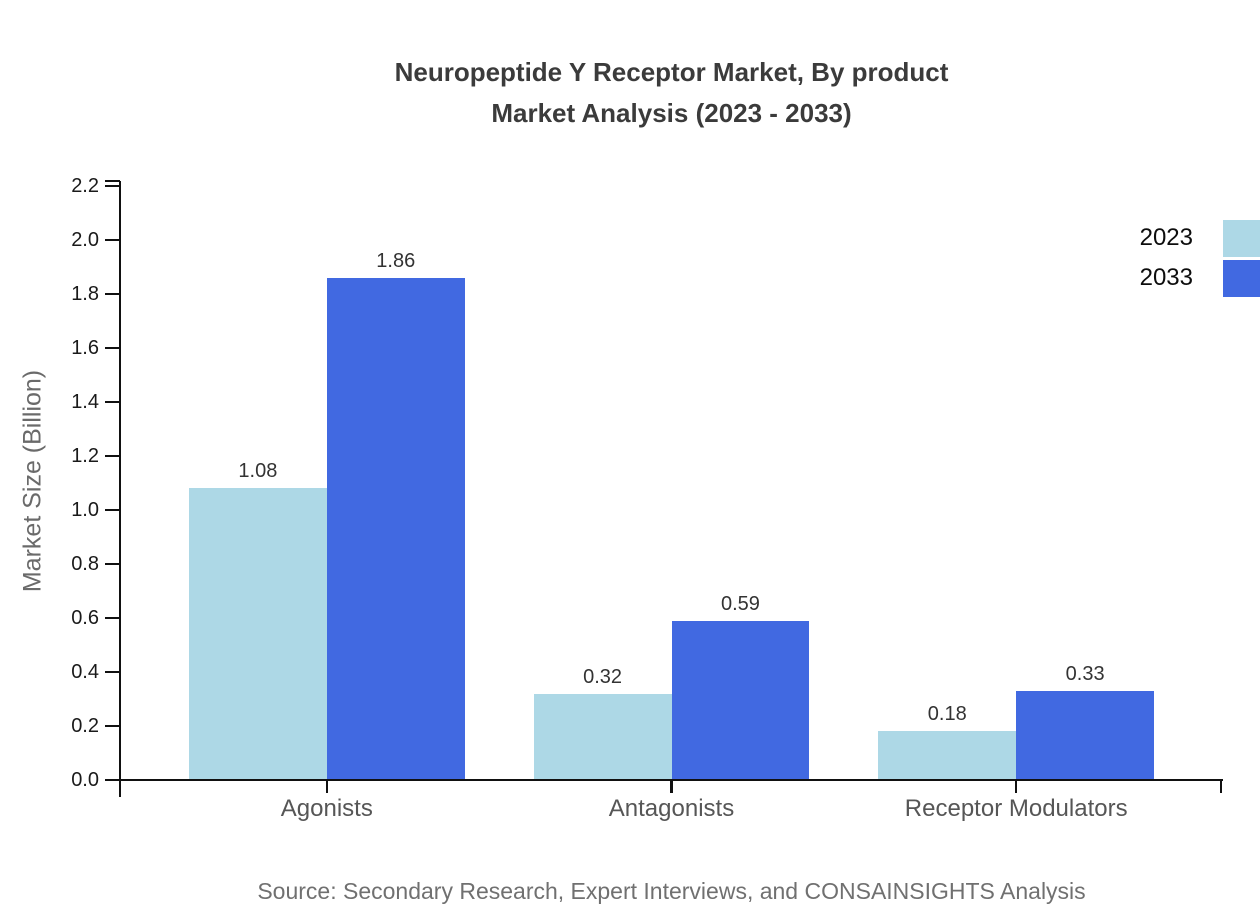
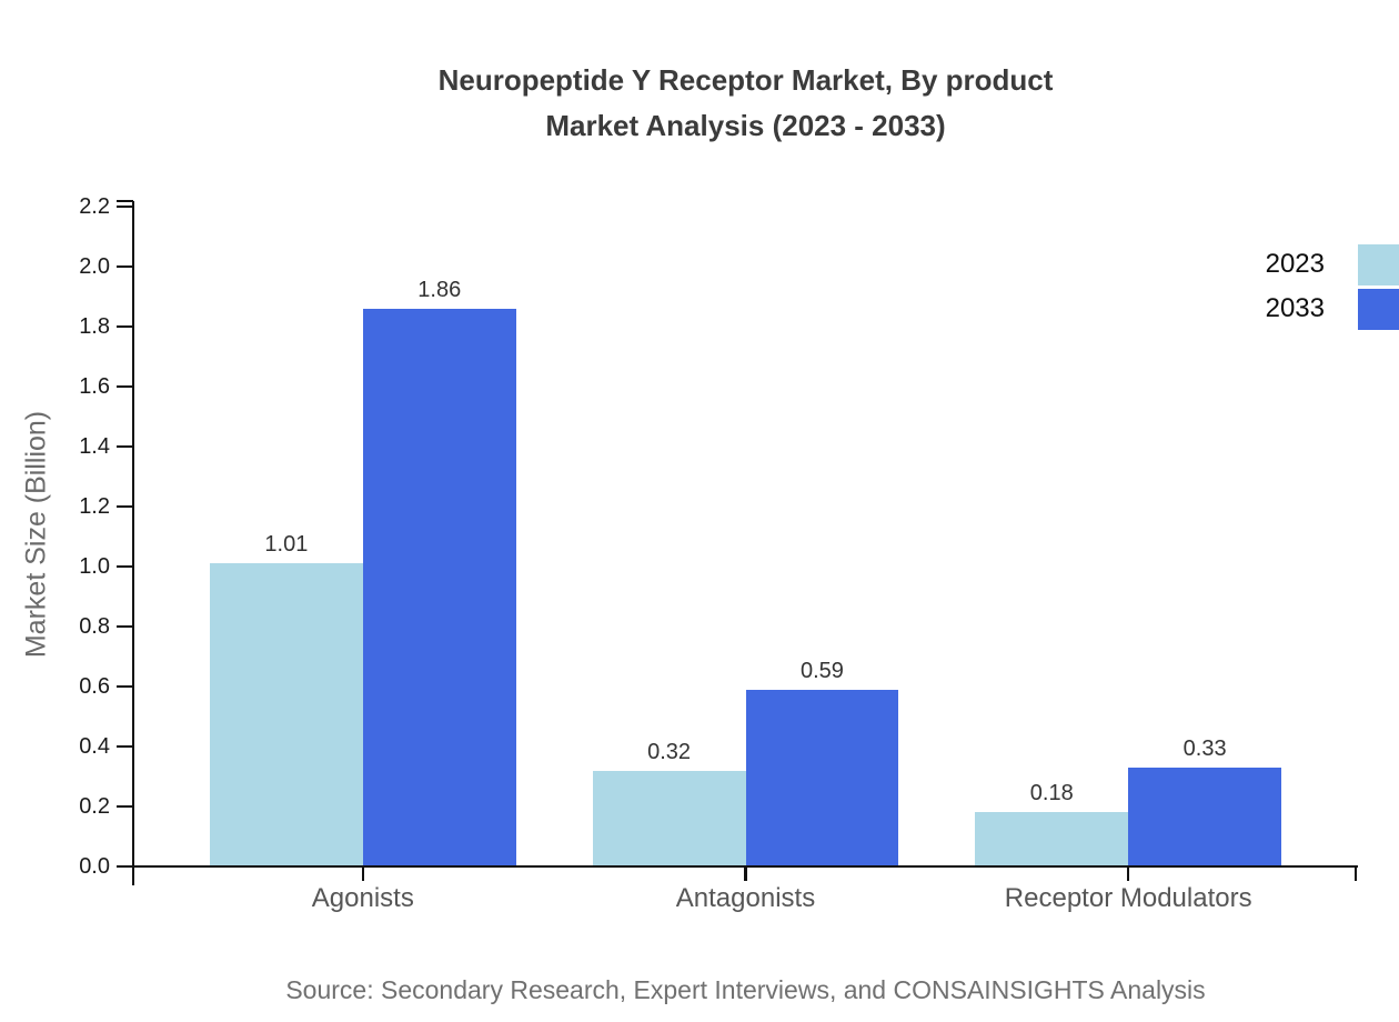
2023/Agonists: 1.08 -> 1.01
